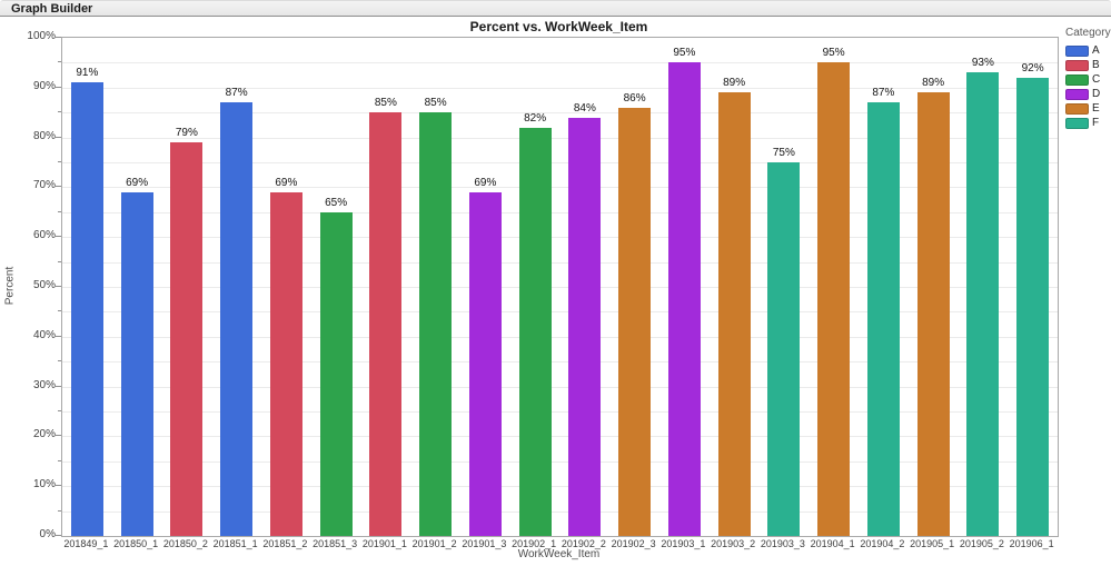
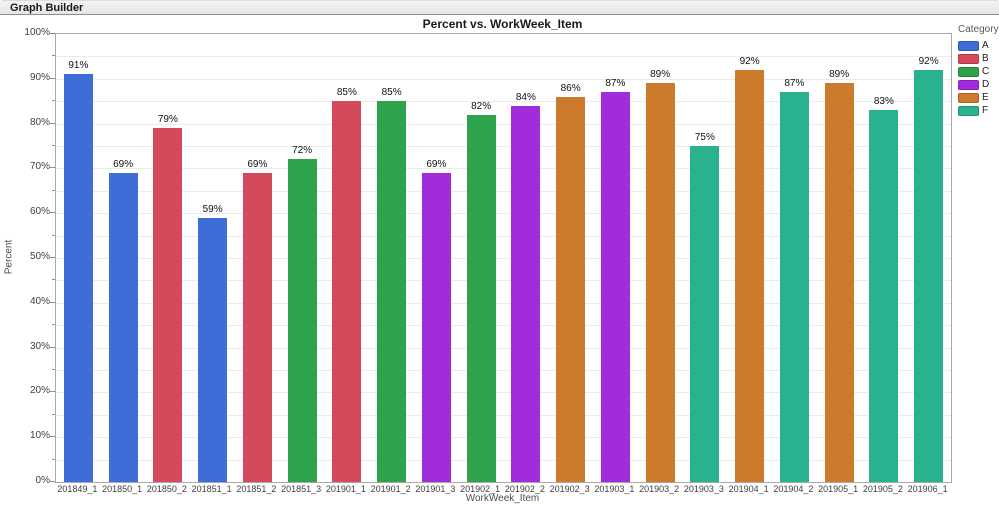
201851_1: 87% -> 59%
201851_3: 65% -> 72%
201903_1: 95% -> 87%
201904_1: 95% -> 92%
201905_2: 93% -> 83%
